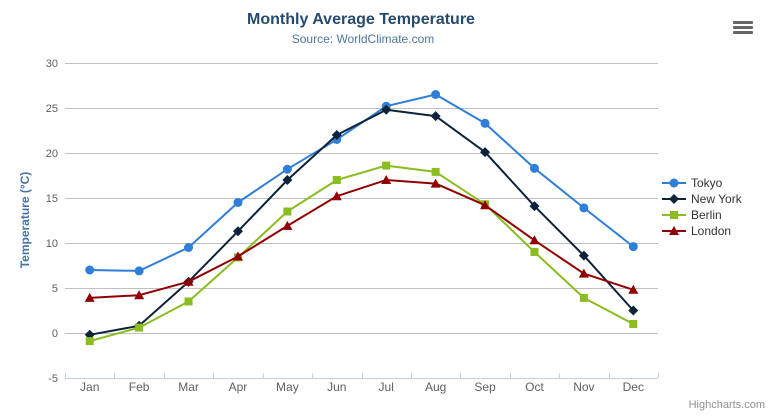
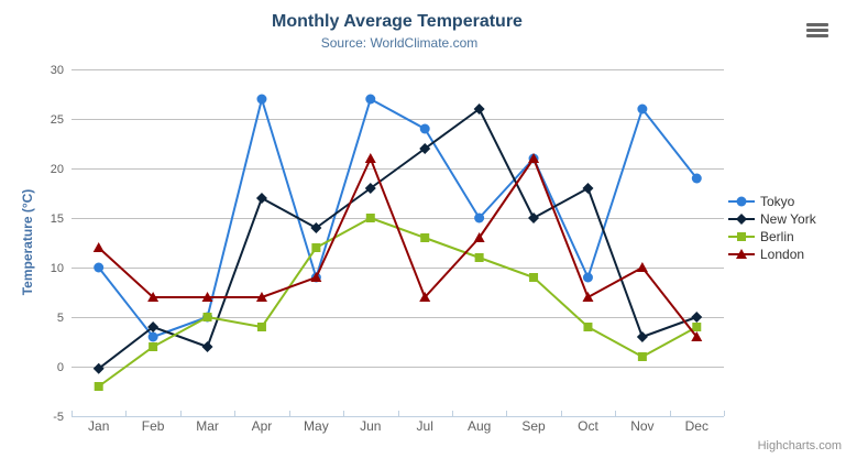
Tokyo/Jan: 7 -> 10
Berlin/Jan: -1 -> -2
London/Jan: 4 -> 12
Tokyo/Feb: 7 -> 3
New York/Feb: 1 -> 4
Berlin/Feb: 1 -> 2
London/Feb: 4 -> 7
Tokyo/Mar: 10 -> 5
New York/Mar: 6 -> 2
Berlin/Mar: 4 -> 5
London/Mar: 6 -> 7
Tokyo/Apr: 14 -> 27
New York/Apr: 11 -> 17
Berlin/Apr: 8 -> 4
London/Apr: 8 -> 7
Tokyo/May: 18 -> 9
New York/May: 17 -> 14
Berlin/May: 14 -> 12
London/May: 12 -> 9
Tokyo/Jun: 22 -> 27
New York/Jun: 22 -> 18
Berlin/Jun: 17 -> 15
London/Jun: 15 -> 21
Tokyo/Jul: 25 -> 24
New York/Jul: 25 -> 22
Berlin/Jul: 19 -> 13
London/Jul: 17 -> 7
Tokyo/Aug: 26 -> 15
New York/Aug: 24 -> 26
Berlin/Aug: 18 -> 11
London/Aug: 17 -> 13
Tokyo/Sep: 23 -> 21
New York/Sep: 20 -> 15
Berlin/Sep: 14 -> 9
London/Sep: 14 -> 21
Tokyo/Oct: 18 -> 9
New York/Oct: 14 -> 18
Berlin/Oct: 9 -> 4
London/Oct: 10 -> 7
Tokyo/Nov: 14 -> 26
New York/Nov: 9 -> 3
Berlin/Nov: 4 -> 1
London/Nov: 7 -> 10
Tokyo/Dec: 10 -> 19
New York/Dec: 2 -> 5
Berlin/Dec: 1 -> 4
London/Dec: 5 -> 3
